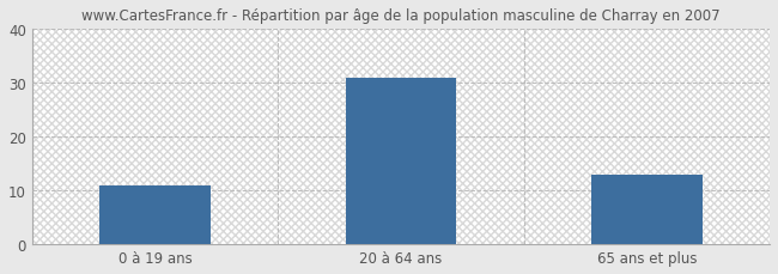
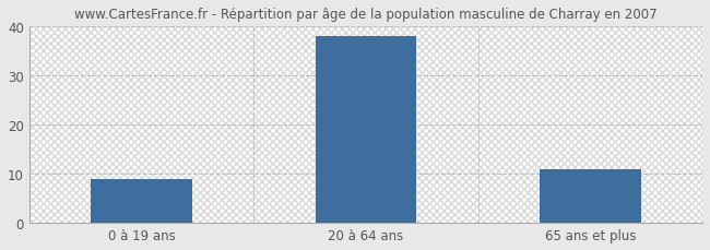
0 à 19 ans: 11 -> 9
20 à 64 ans: 31 -> 38
65 ans et plus: 13 -> 11
